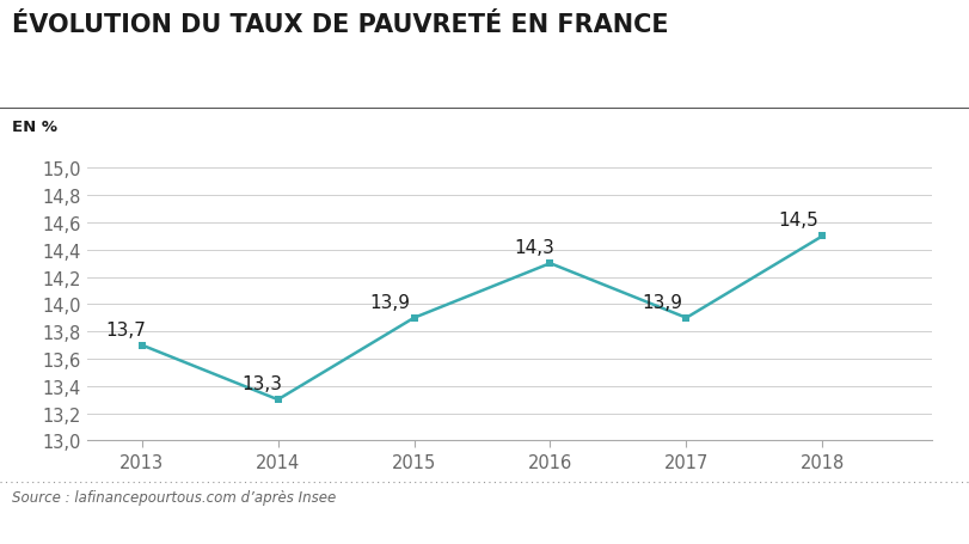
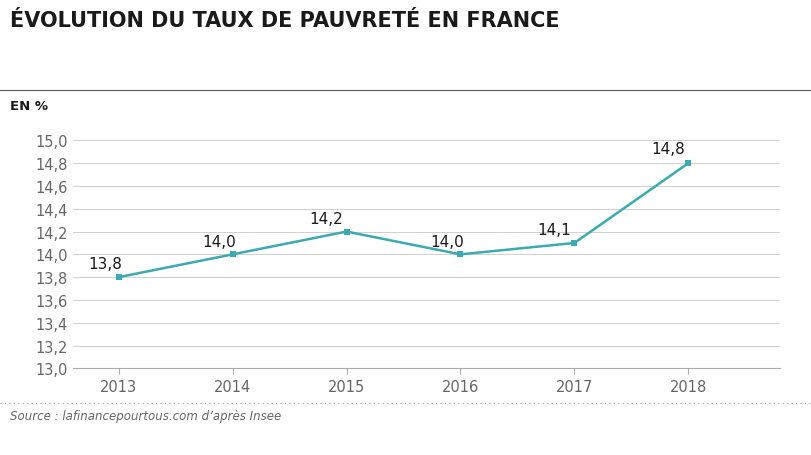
2013: 13,7 -> 13,8
2014: 13,3 -> 14,0
2015: 13,9 -> 14,2
2016: 14,3 -> 14,0
2017: 13,9 -> 14,1
2018: 14,5 -> 14,8
